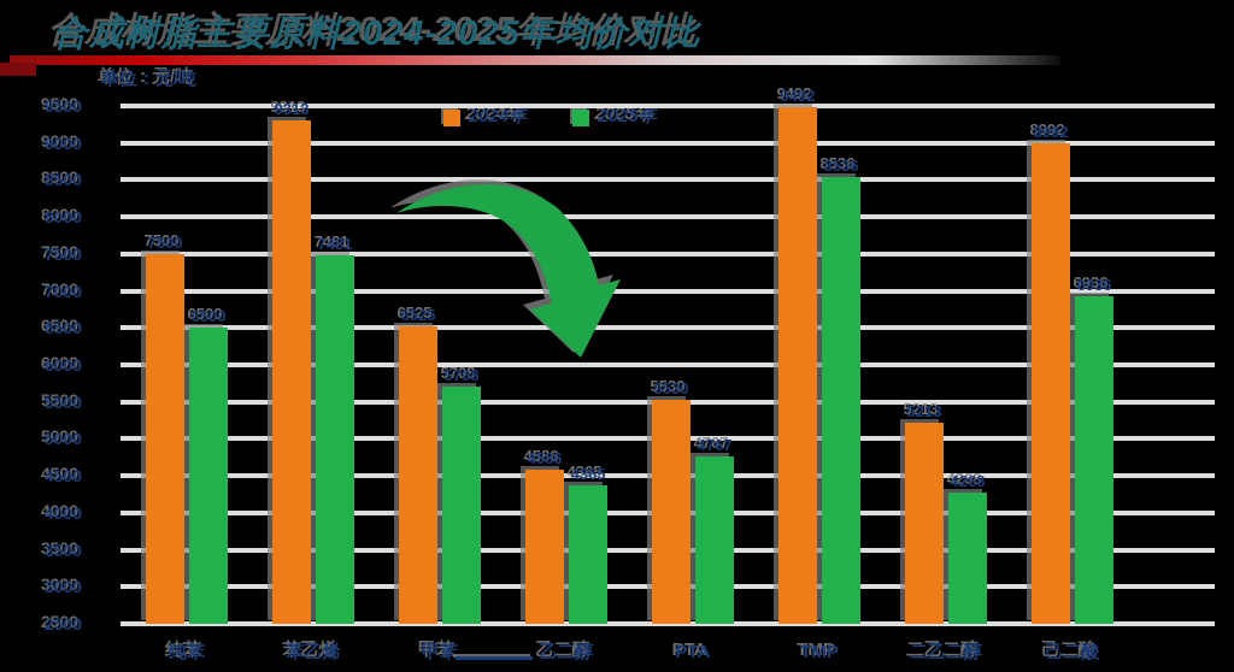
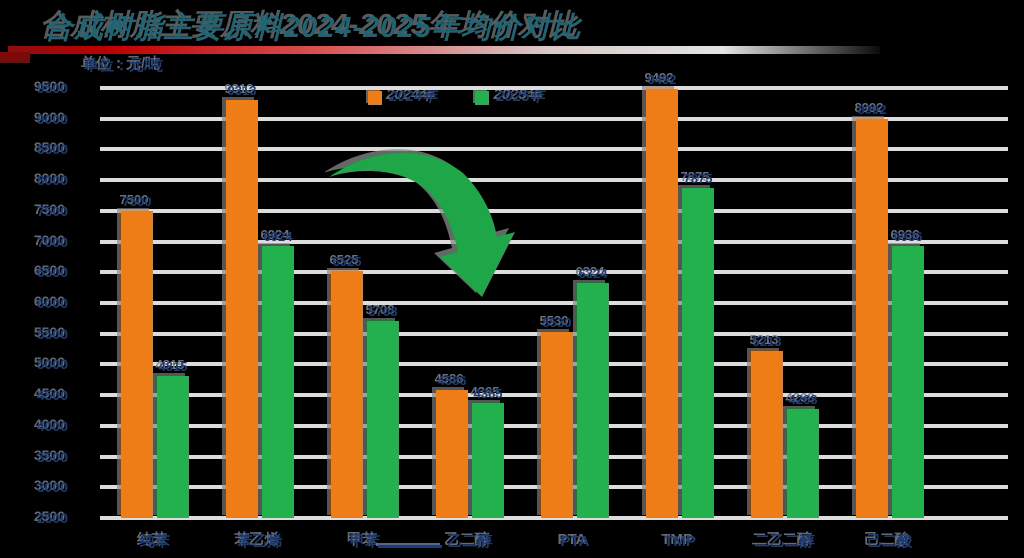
2025年/纯苯: 6500 -> 4815
2025年/苯乙烯: 7481 -> 6924
2025年/PTA: 4767 -> 6324
2025年/TMP: 8536 -> 7875
